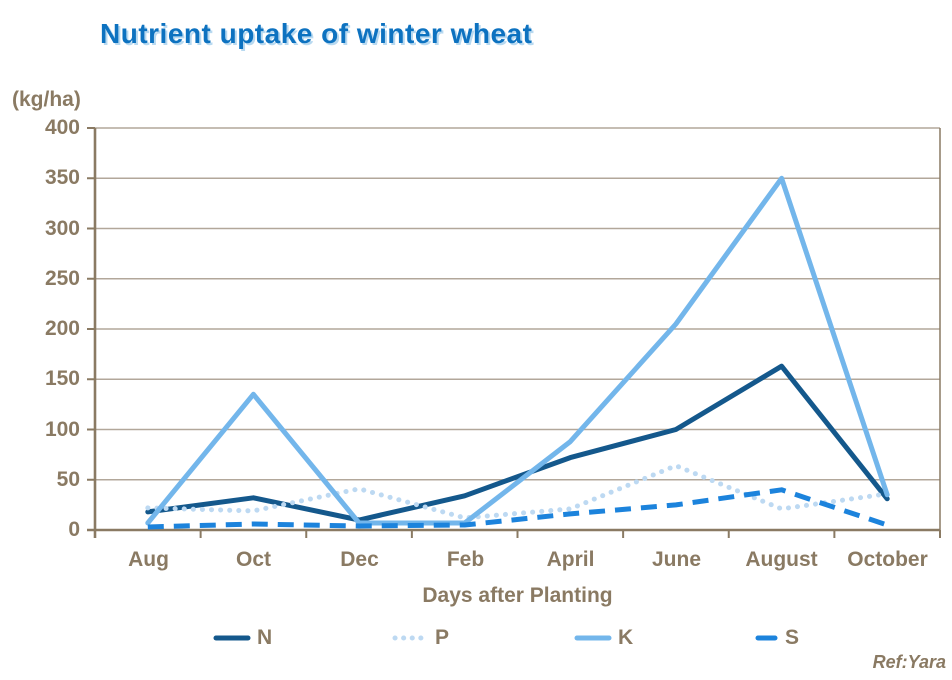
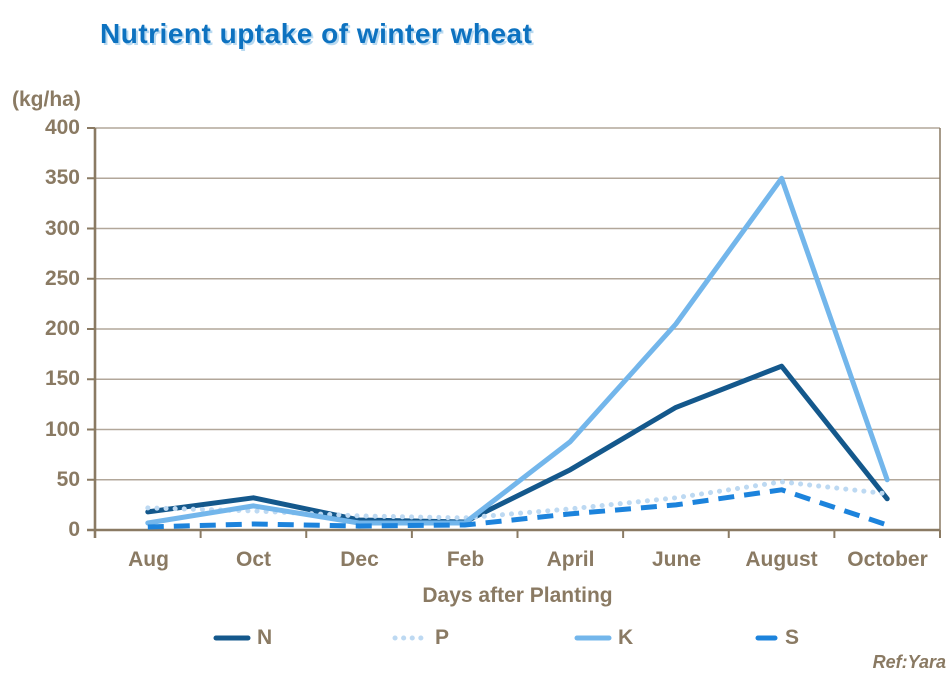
K/Oct: 135 -> 24
P/Dec: 41 -> 14
N/Feb: 34 -> 8
N/April: 72 -> 60
N/June: 100 -> 122
P/June: 64 -> 32
P/August: 21 -> 48
K/October: 35 -> 50
